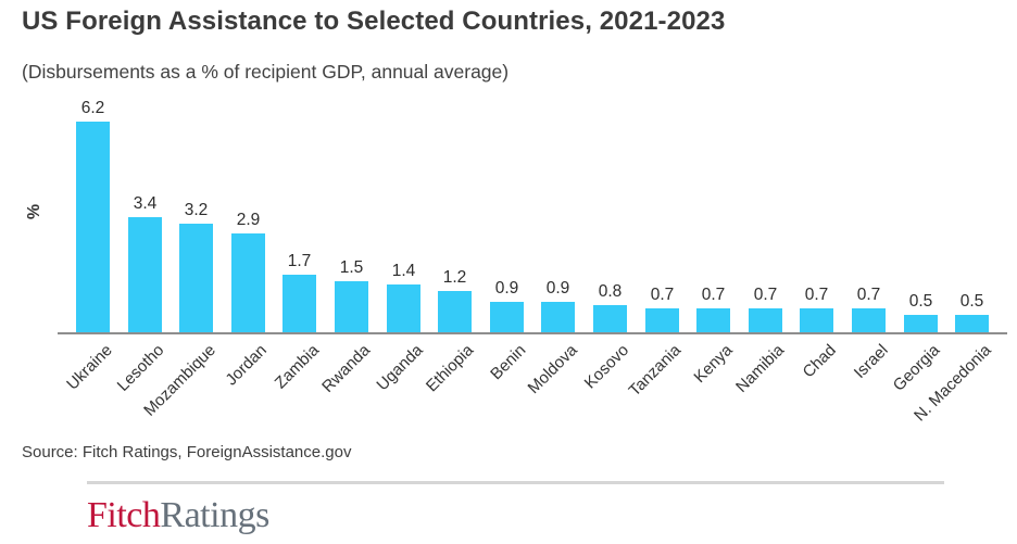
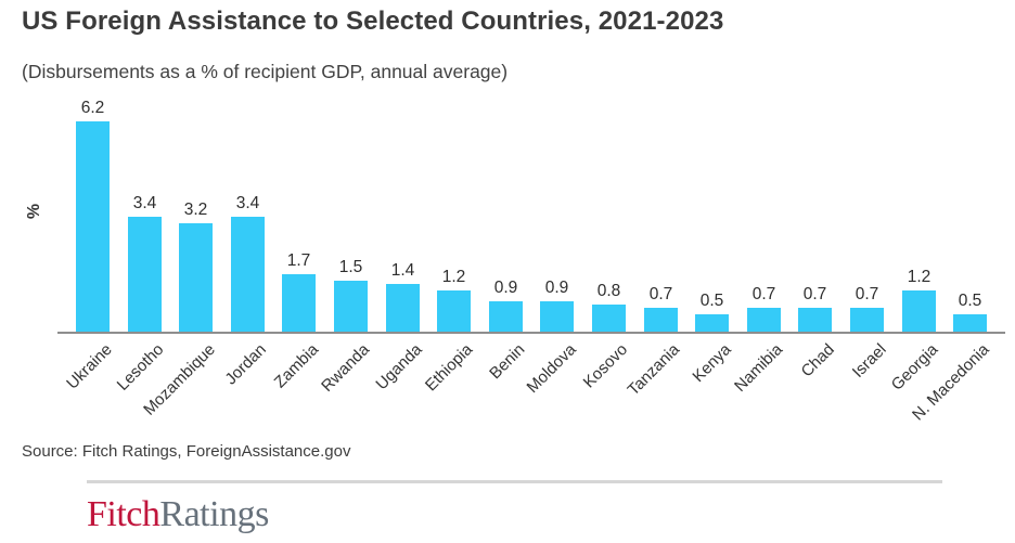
Jordan: 2.9 -> 3.4
Kenya: 0.7 -> 0.5
Georgia: 0.5 -> 1.2
